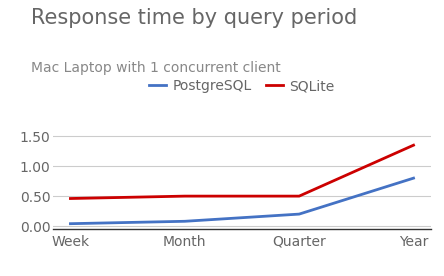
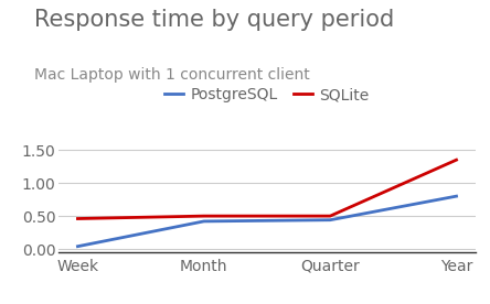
PostgreSQL/Month: 0.08 -> 0.42
PostgreSQL/Quarter: 0.20 -> 0.44
